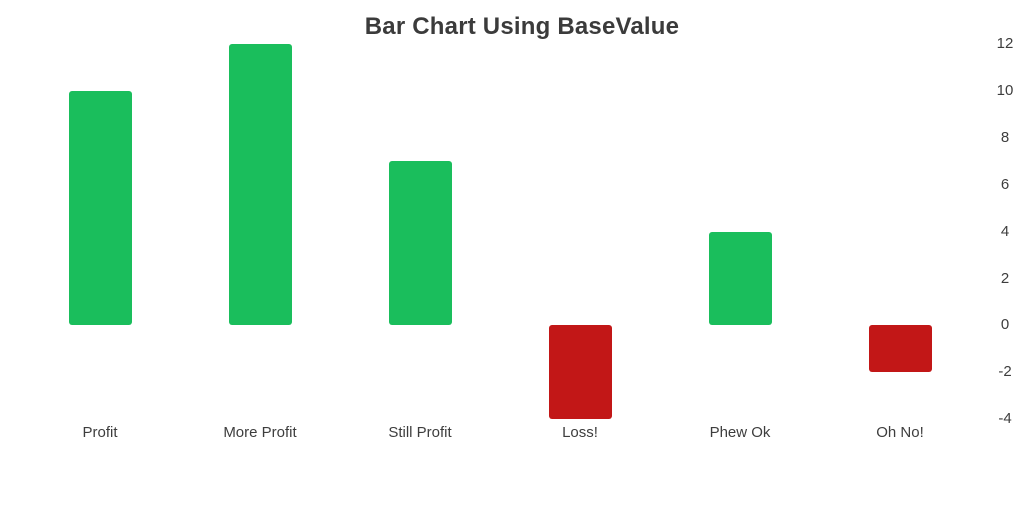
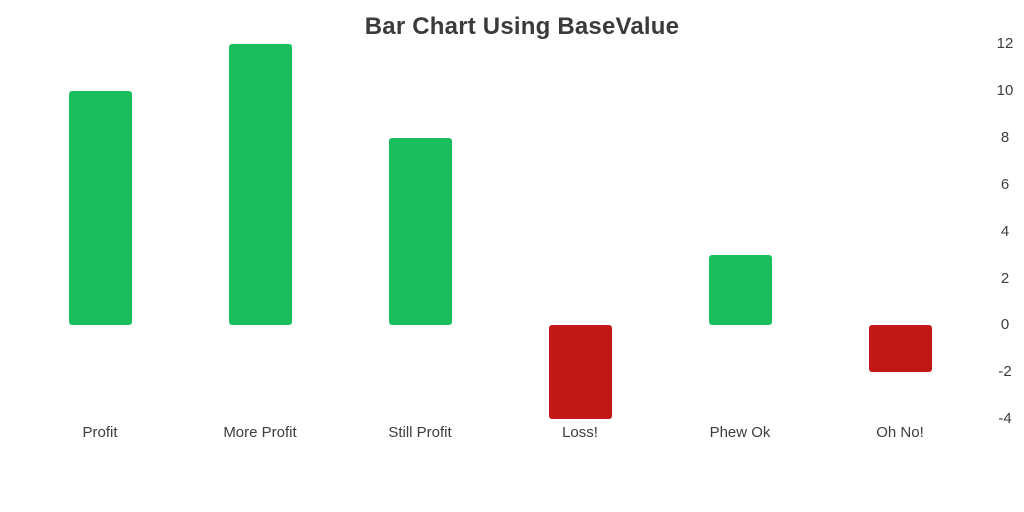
Still Profit: 7 -> 8
Phew Ok: 4 -> 3
